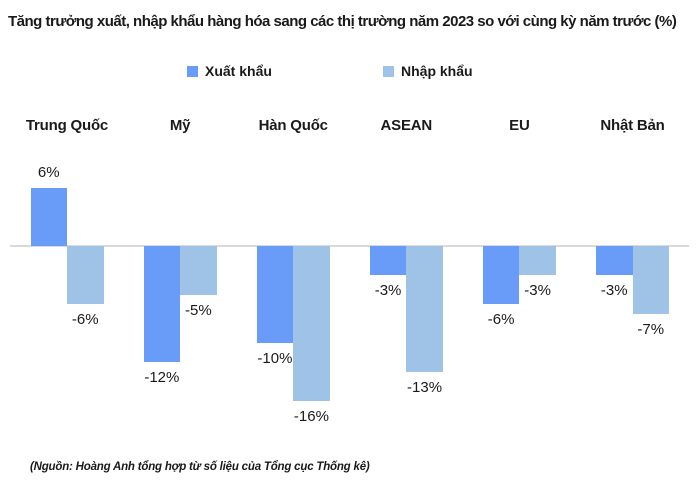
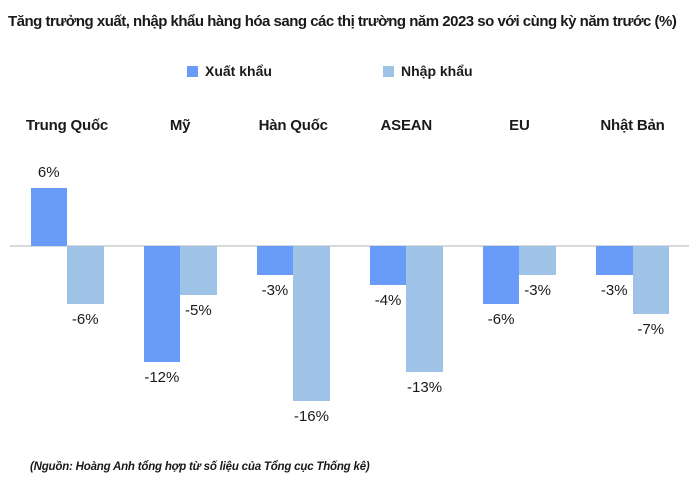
Xuất khẩu/Hàn Quốc: -10% -> -3%
Xuất khẩu/ASEAN: -3% -> -4%
